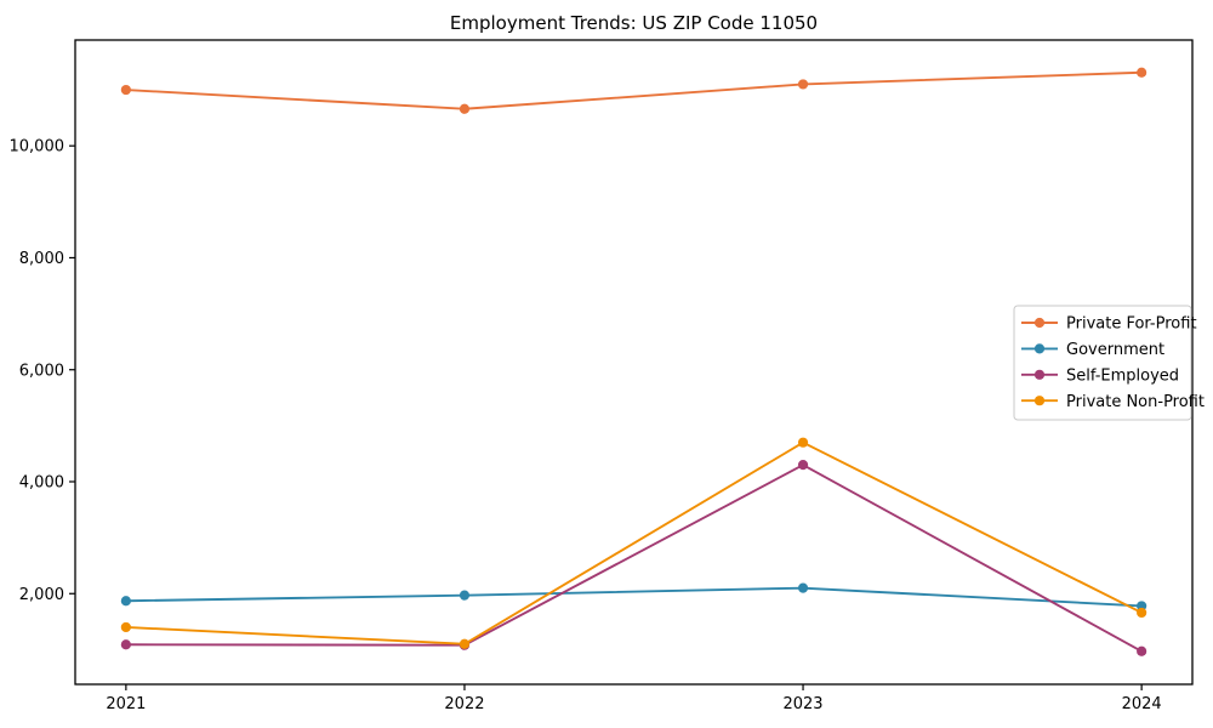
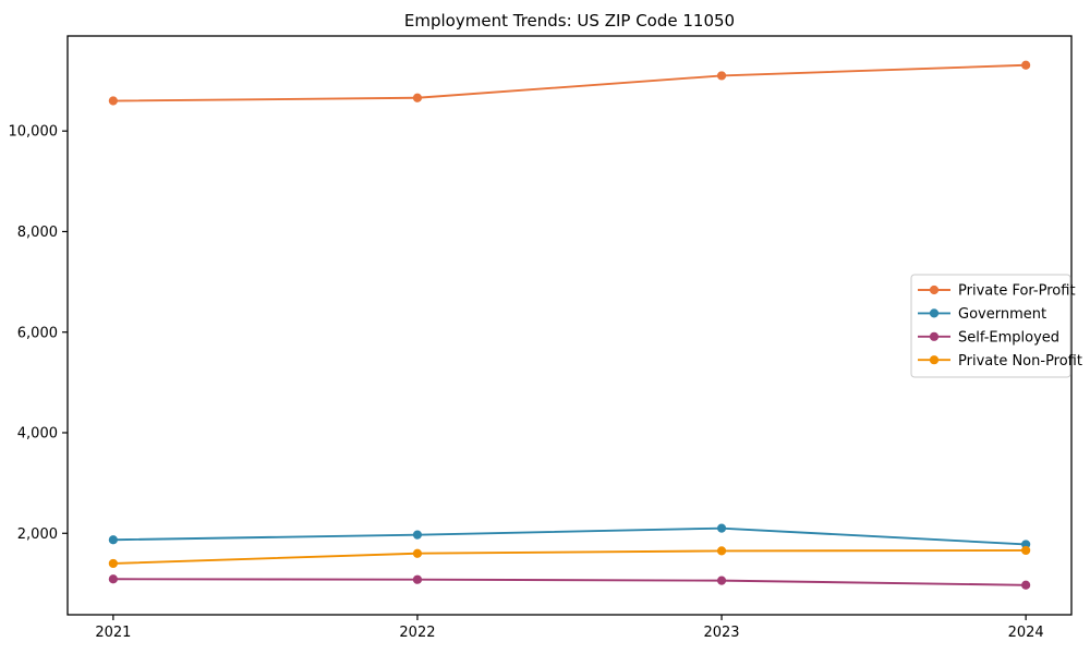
Private For-Profit/2021: 11000 -> 10600
Private Non-Profit/2022: 1100 -> 1600
Self-Employed/2023: 4300 -> 1100
Private Non-Profit/2023: 4700 -> 1600
